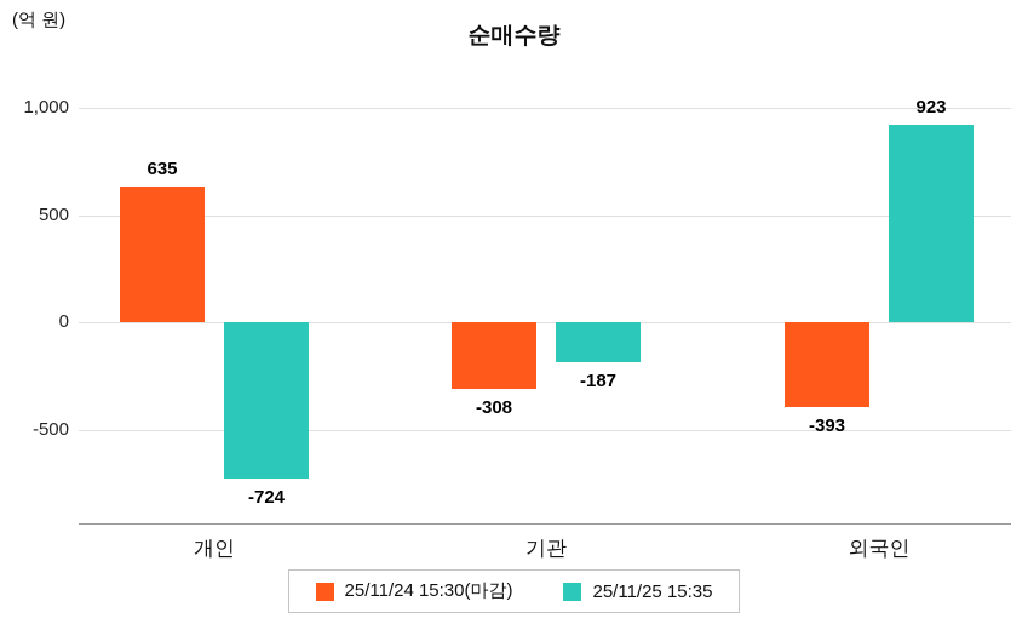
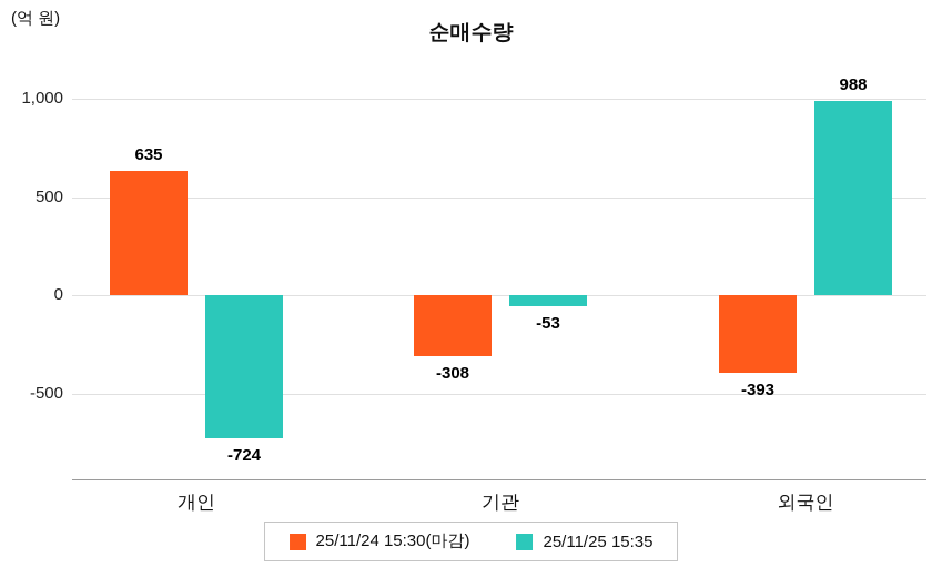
25/11/25 15:35/기관: -187 -> -53
25/11/25 15:35/외국인: 923 -> 988
